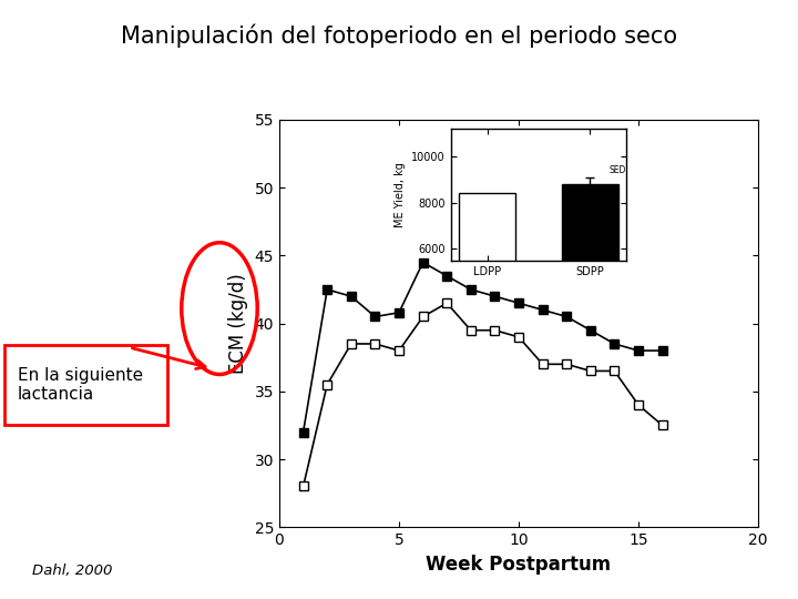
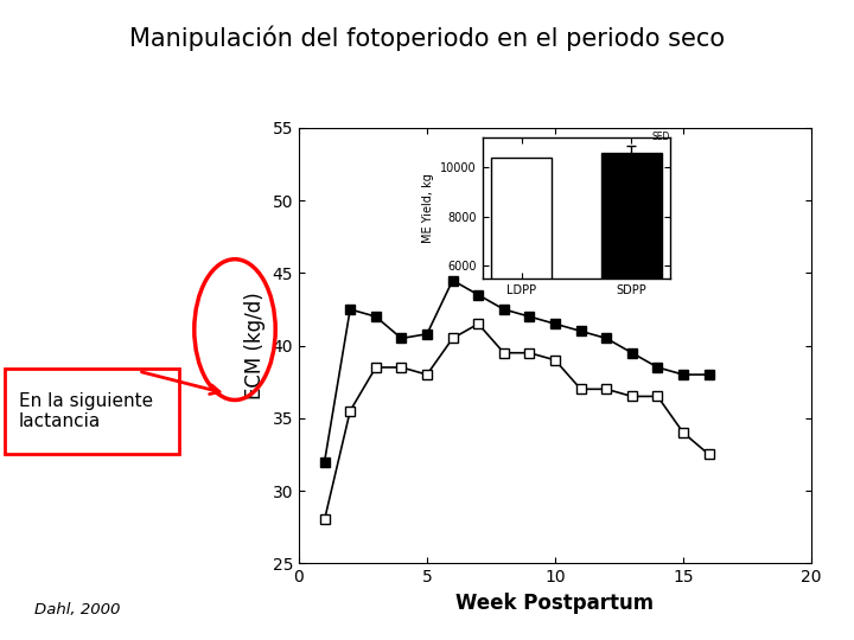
LDPP: 8400 -> 10400
SDPP: 8800 -> 10600
